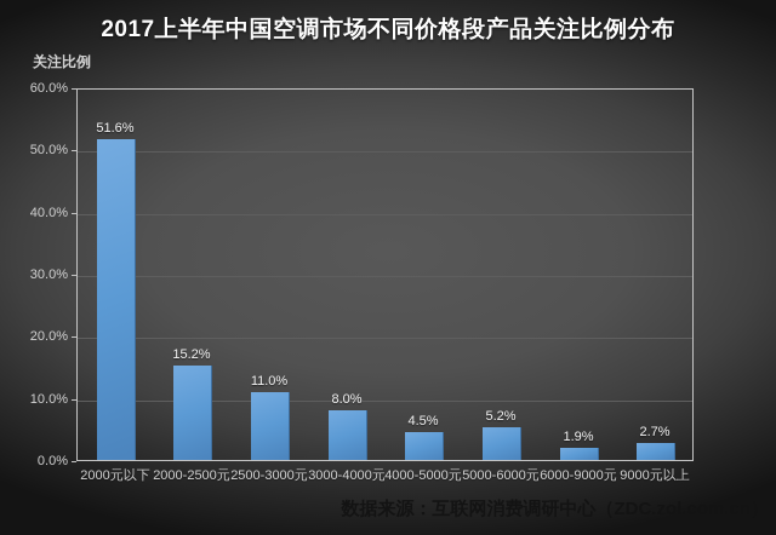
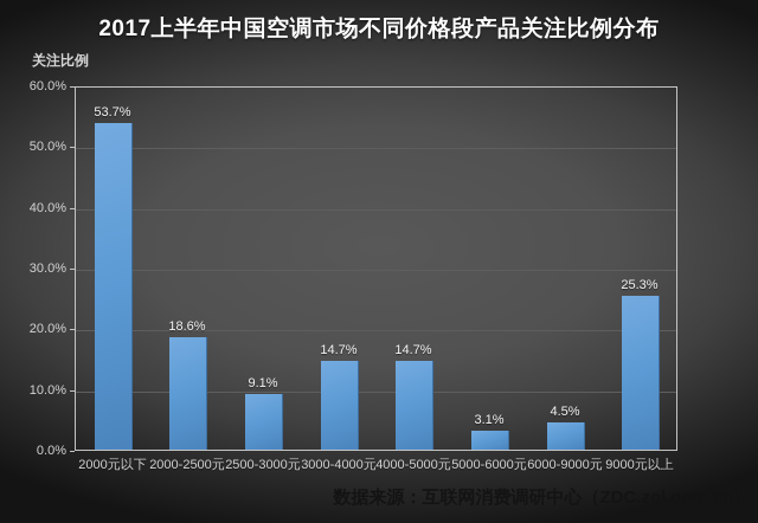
2000元以下: 51.6% -> 53.7%
2000-2500元: 15.2% -> 18.6%
2500-3000元: 11.0% -> 9.1%
3000-4000元: 8.0% -> 14.7%
4000-5000元: 4.5% -> 14.7%
5000-6000元: 5.2% -> 3.1%
6000-9000元: 1.9% -> 4.5%
9000元以上: 2.7% -> 25.3%
